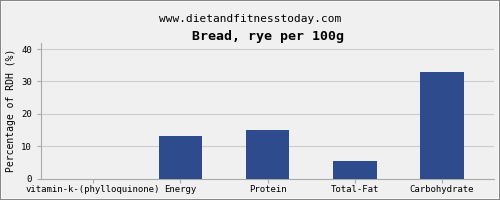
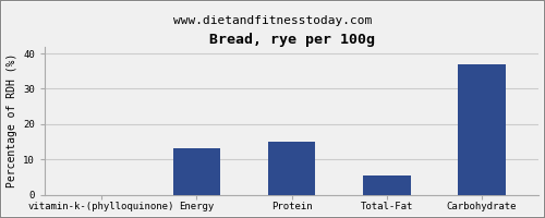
Carbohydrate: 33.0 -> 37.0
